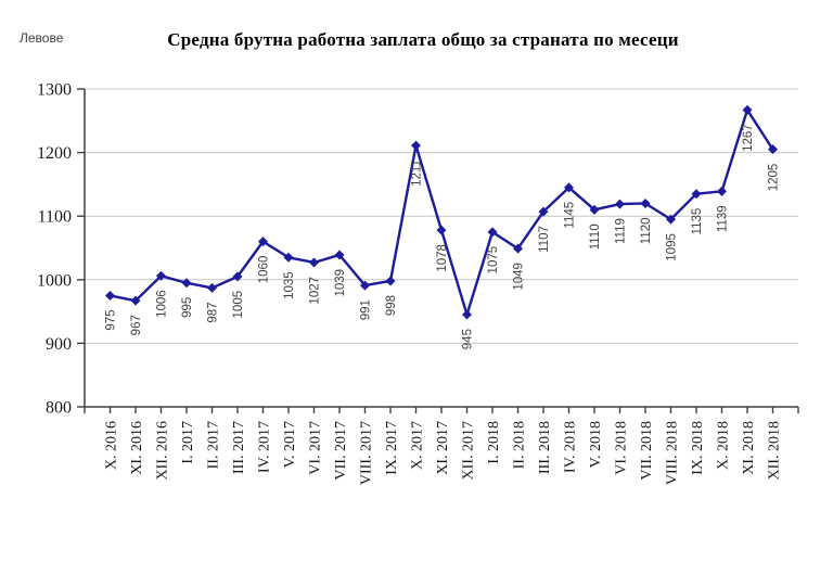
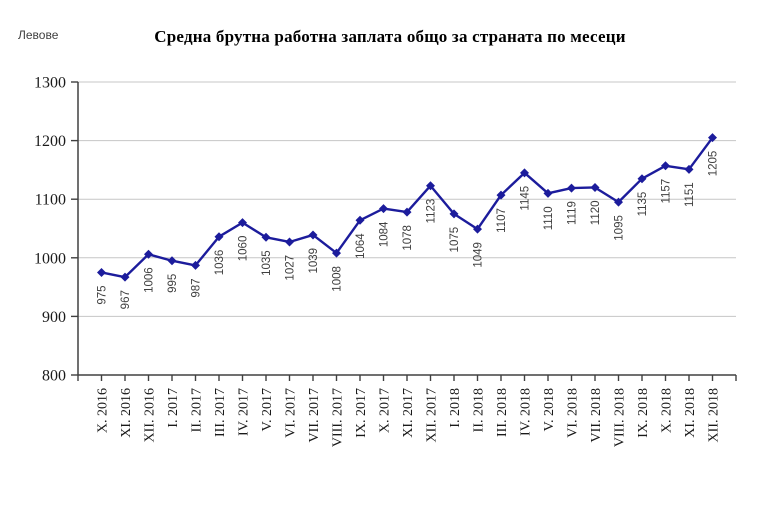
III. 2017: 1005 -> 1036
VIII. 2017: 991 -> 1008
IX. 2017: 998 -> 1064
X. 2017: 1211 -> 1084
XII. 2017: 945 -> 1123
X. 2018: 1139 -> 1157
XI. 2018: 1267 -> 1151
